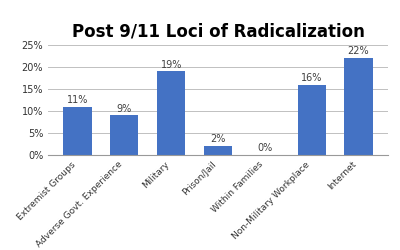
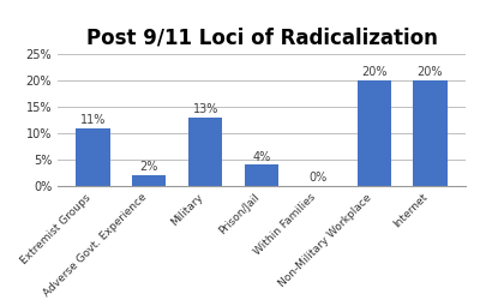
Adverse Govt. Experience: 9% -> 2%
Military: 19% -> 13%
Prison/Jail: 2% -> 4%
Non-Military Workplace: 16% -> 20%
Internet: 22% -> 20%
